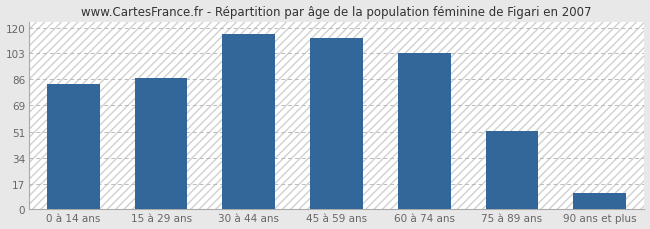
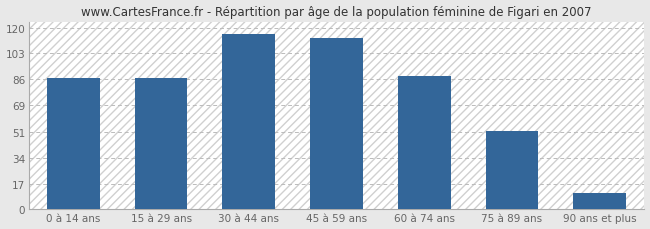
0 à 14 ans: 83 -> 87
60 à 74 ans: 103 -> 88
